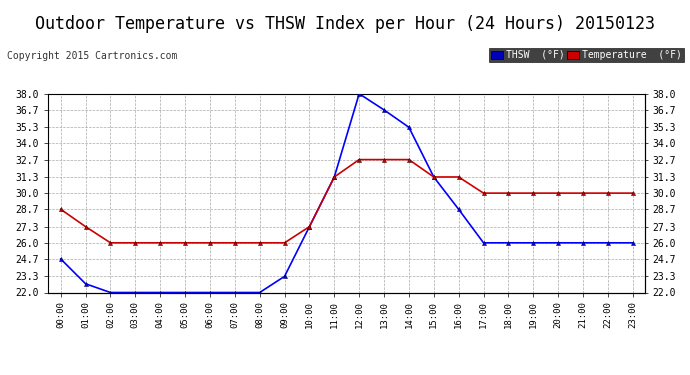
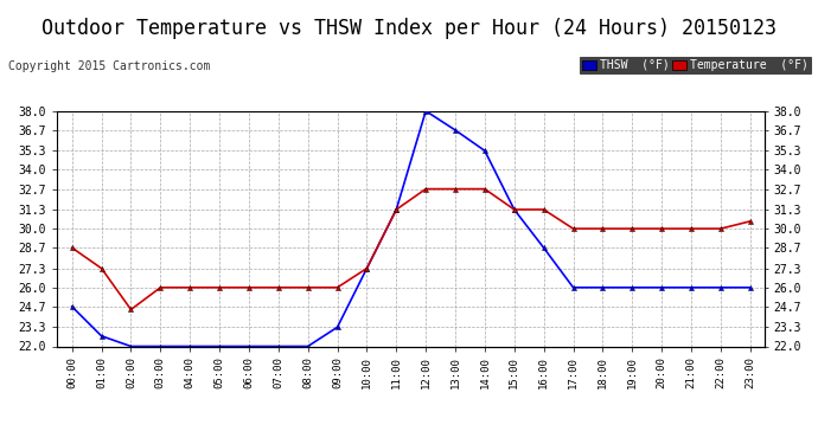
Temperature (°F)/02:00: 26.0 -> 24.5
Temperature (°F)/23:00: 30.0 -> 30.5
